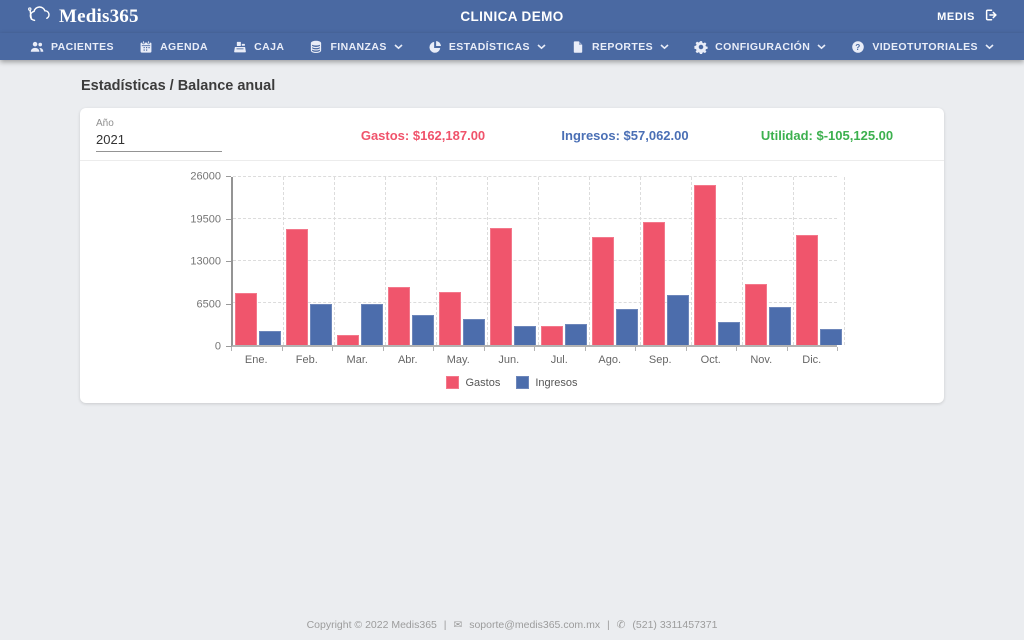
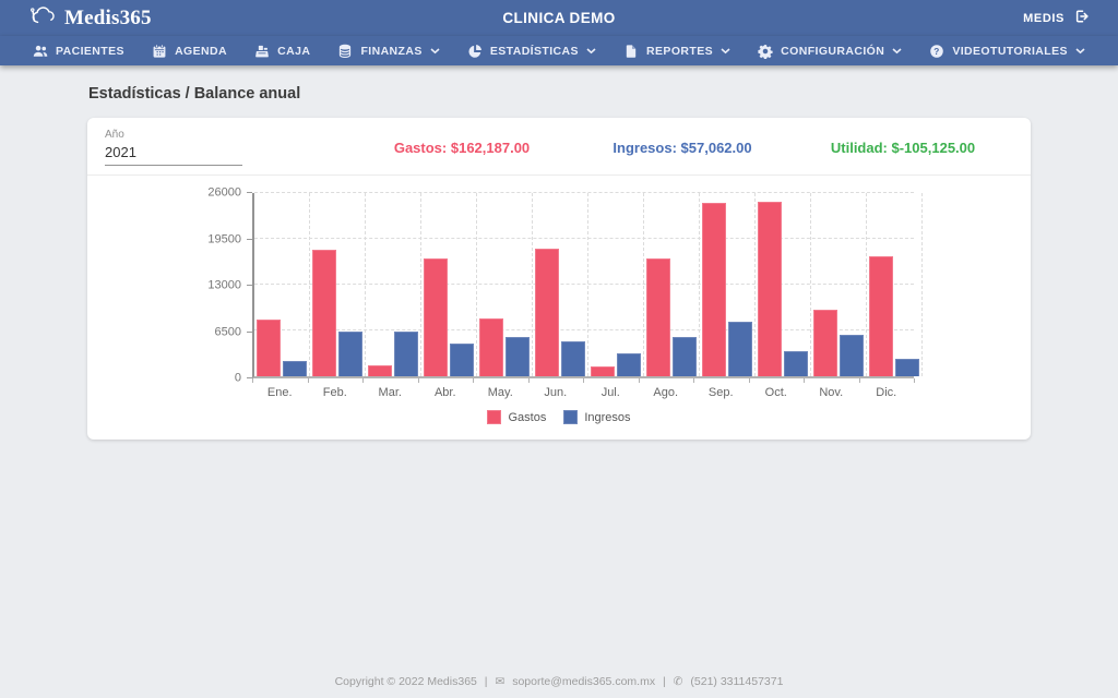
Gastos/Abr.: 9000 -> 17000
Ingresos/May.: 4000 -> 6000
Ingresos/Jun.: 3000 -> 5000
Gastos/Jul.: 3000 -> 1000
Gastos/Sep.: 19000 -> 25000
